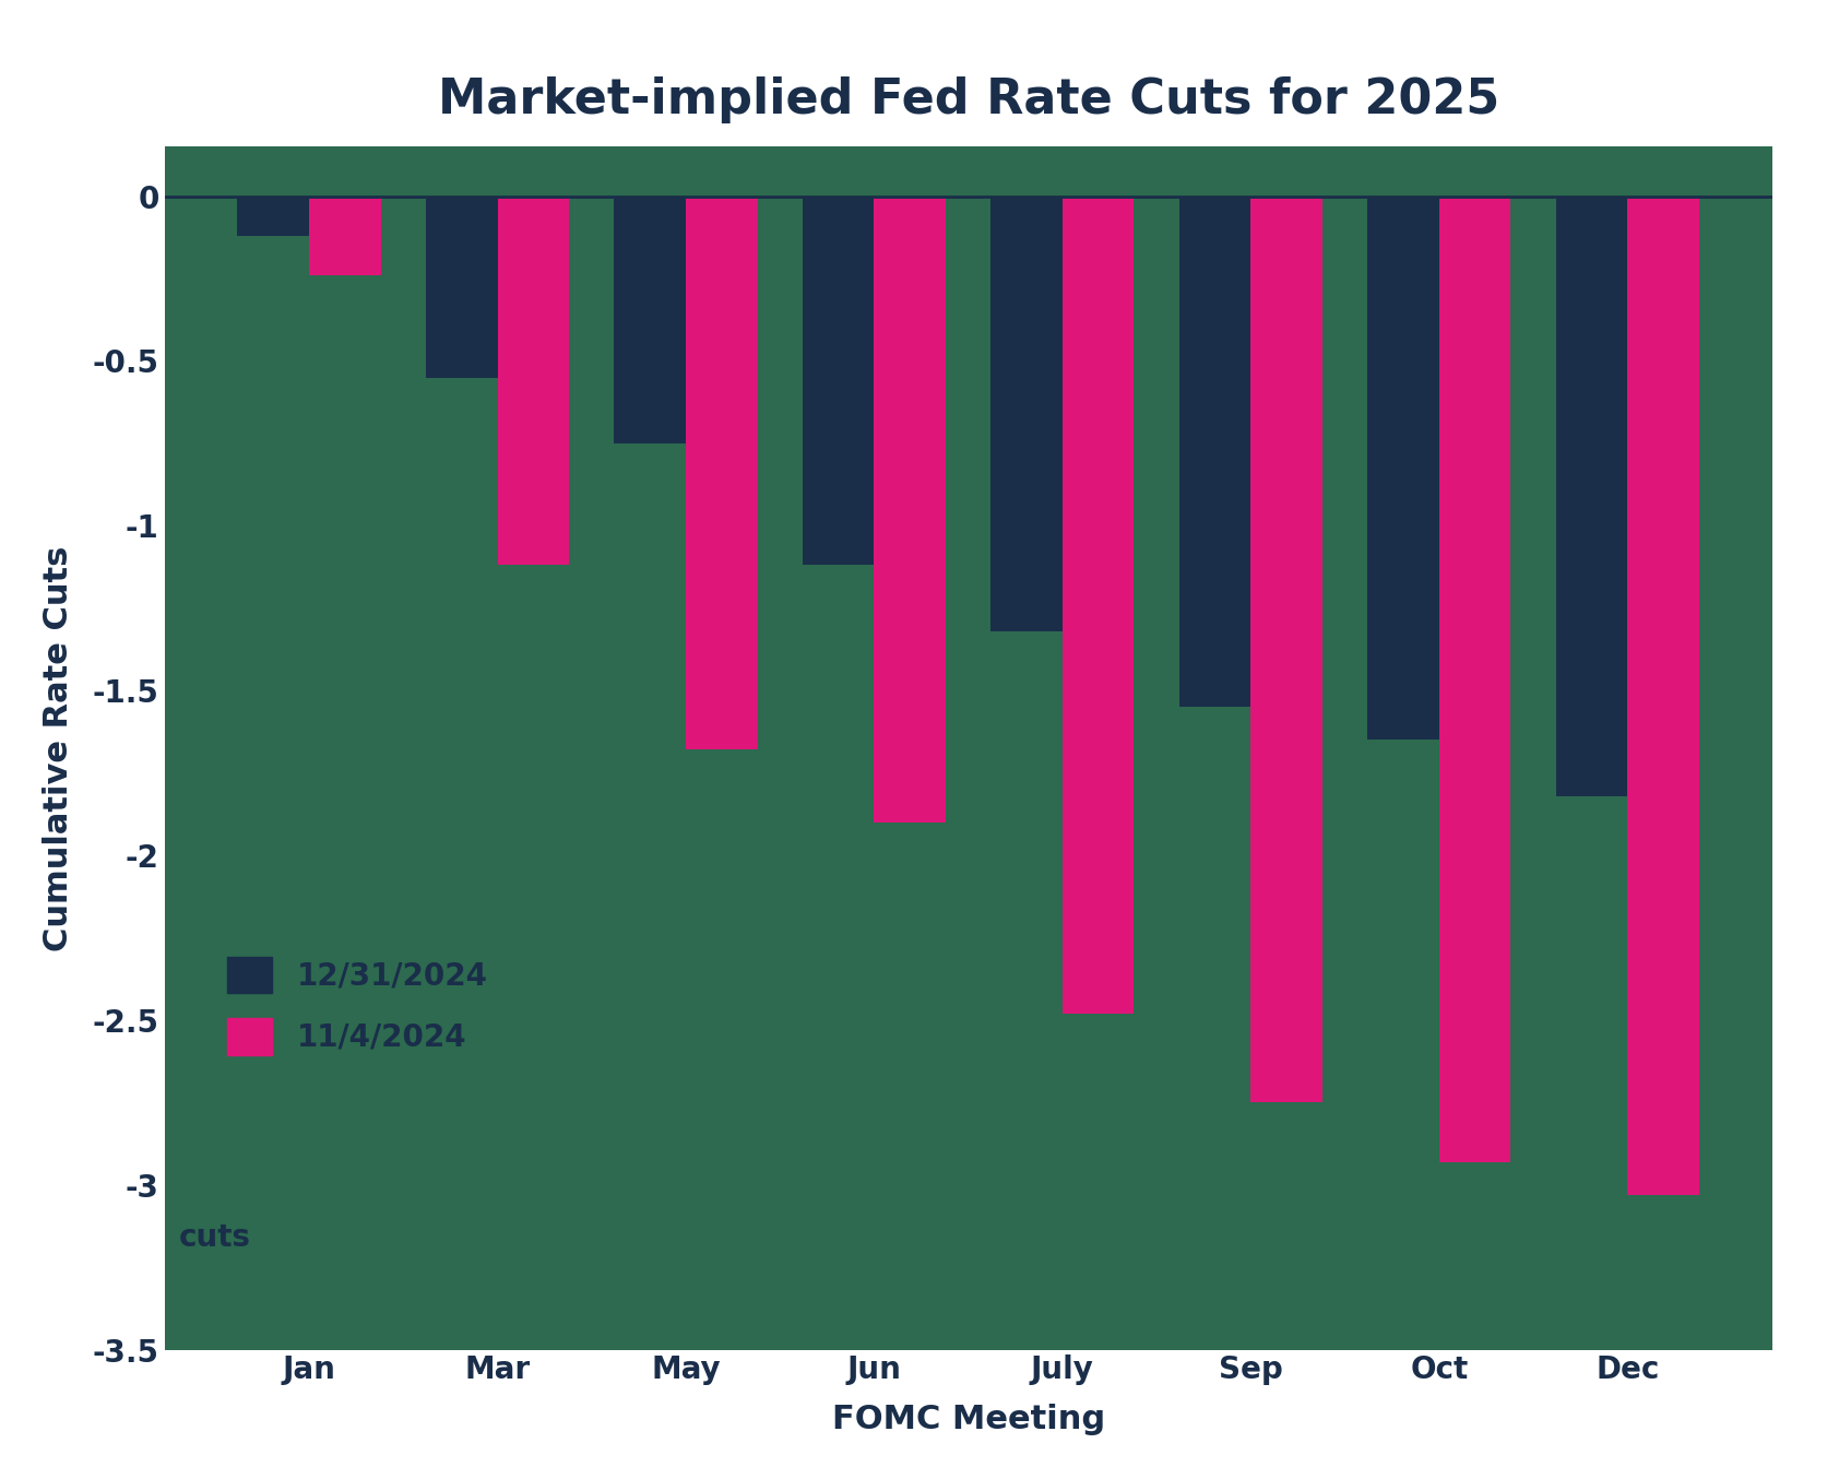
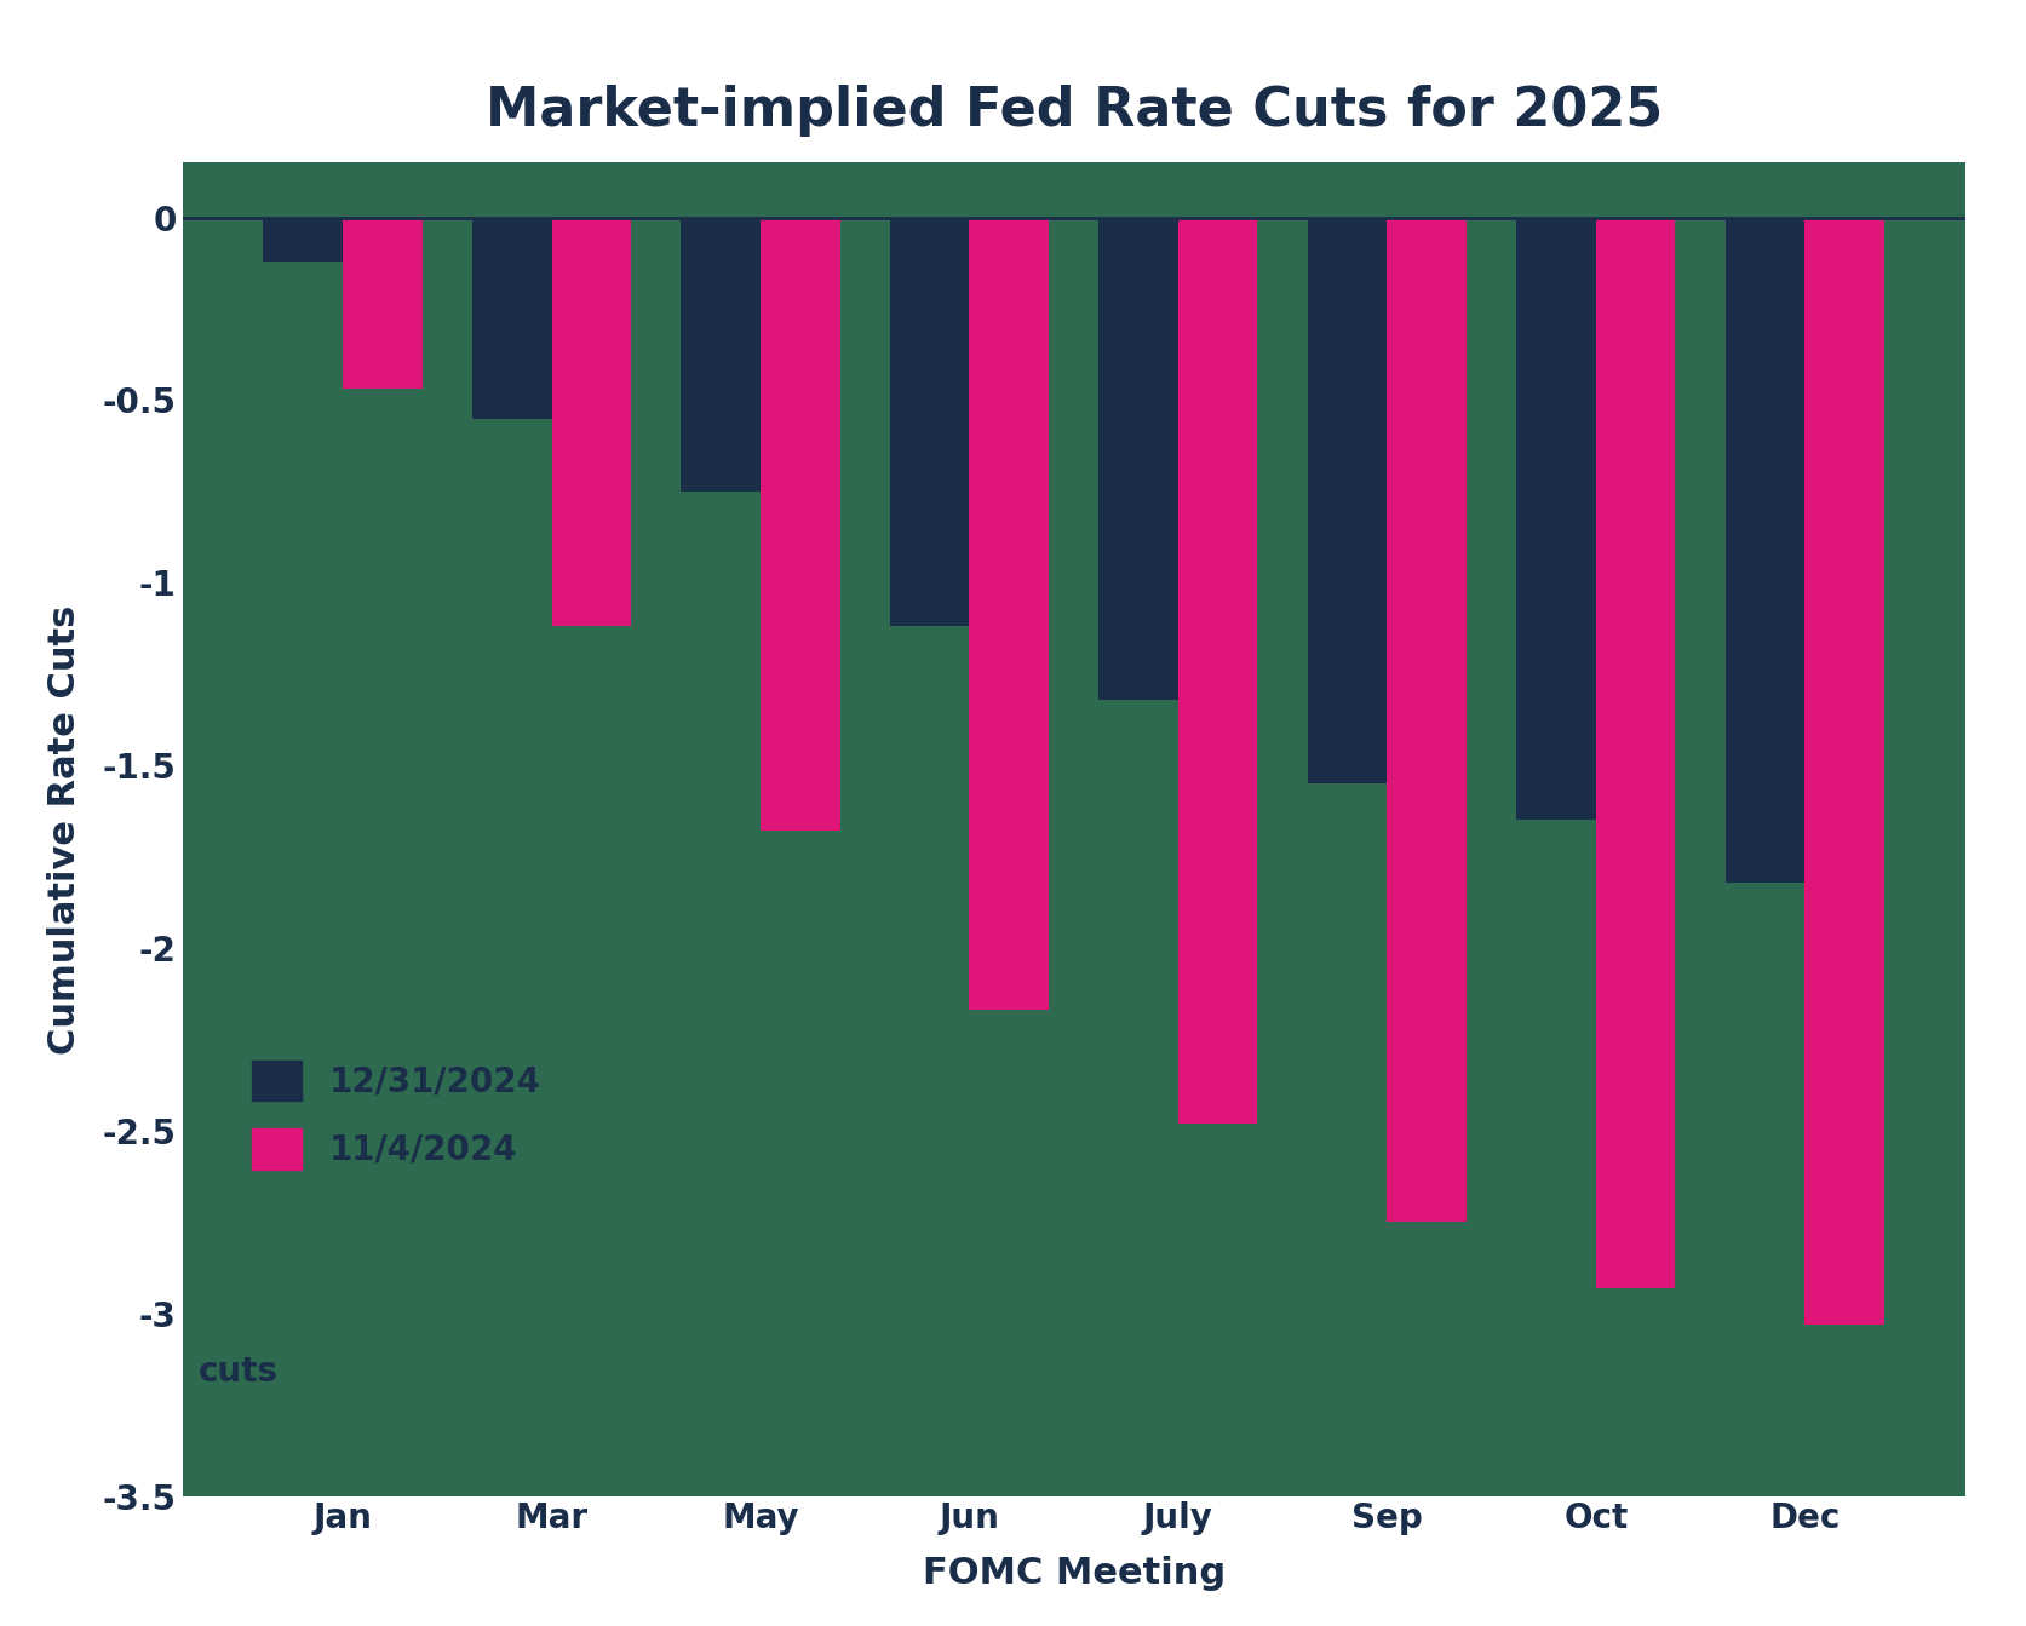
11/4/2024/Jan: -0.24 -> -0.47
11/4/2024/Jun: -1.90 -> -2.17
